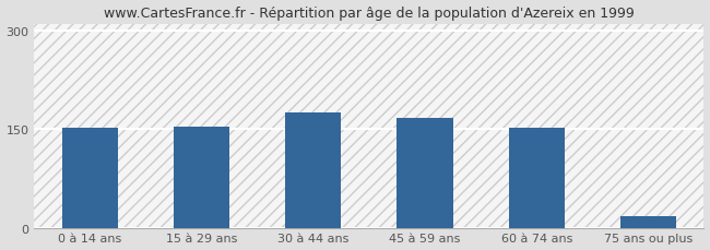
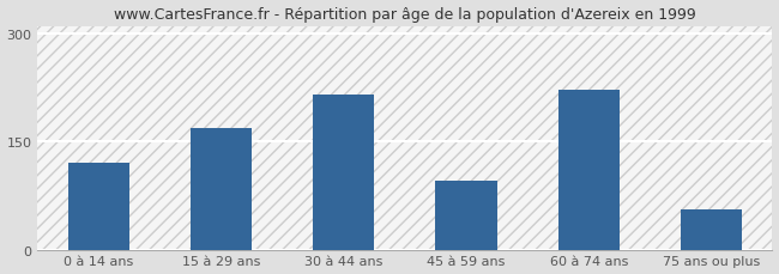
0 à 14 ans: 152 -> 120
15 à 29 ans: 154 -> 168
30 à 44 ans: 175 -> 214
45 à 59 ans: 166 -> 96
60 à 74 ans: 151 -> 222
75 ans ou plus: 18 -> 56
